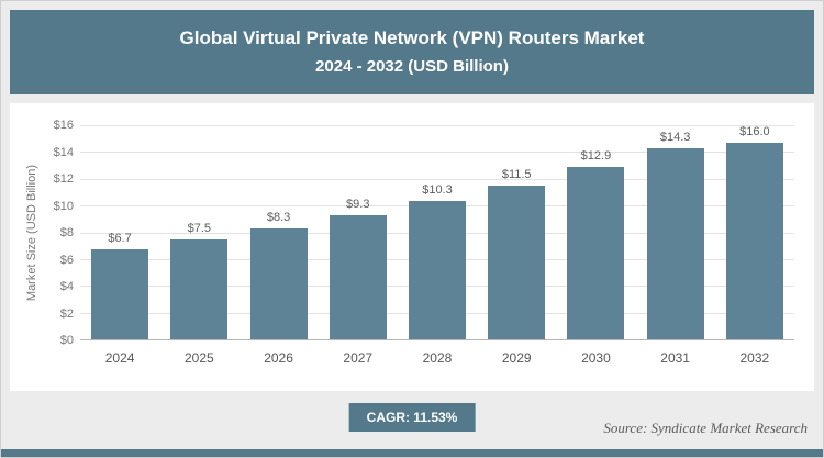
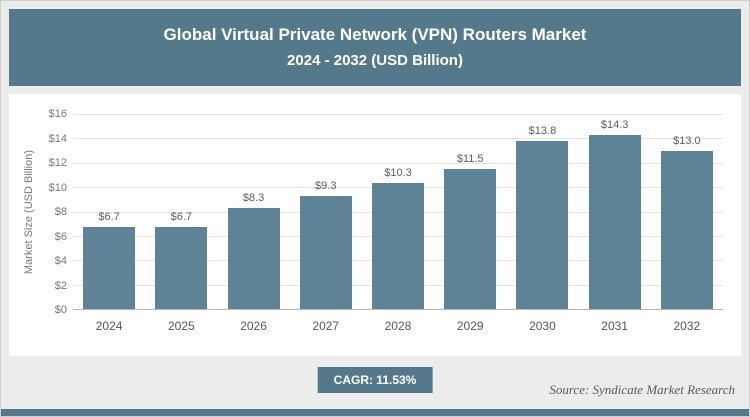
2025: $7.5 -> $6.7
2030: $12.9 -> $13.8
2032: $16.0 -> $13.0
